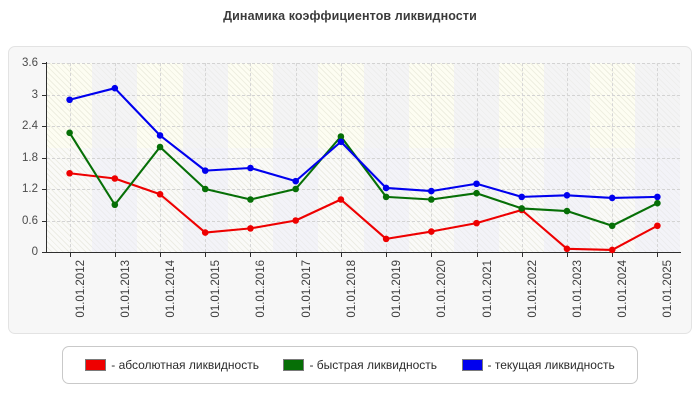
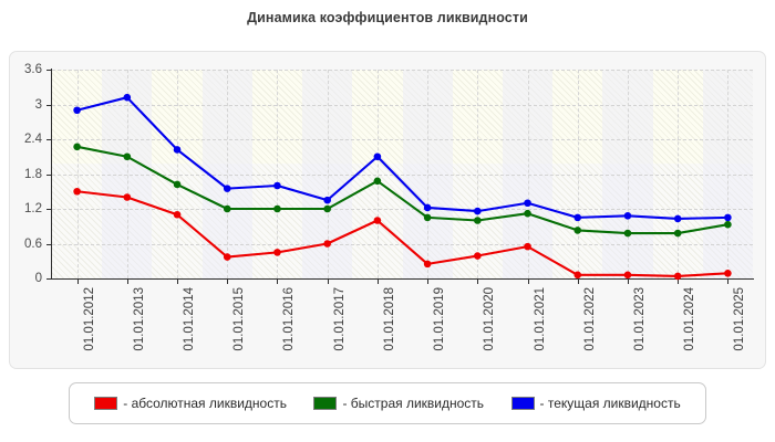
- быстрая ликвидность/01.01.2013: 0.9 -> 2.1
- быстрая ликвидность/01.01.2014: 2.0 -> 1.6
- быстрая ликвидность/01.01.2016: 1.0 -> 1.2
- быстрая ликвидность/01.01.2018: 2.2 -> 1.7
- абсолютная ликвидность/01.01.2022: 0.8 -> 0.1
- быстрая ликвидность/01.01.2024: 0.5 -> 0.8
- абсолютная ликвидность/01.01.2025: 0.5 -> 0.1
